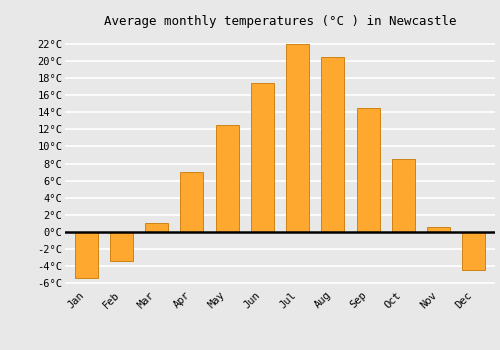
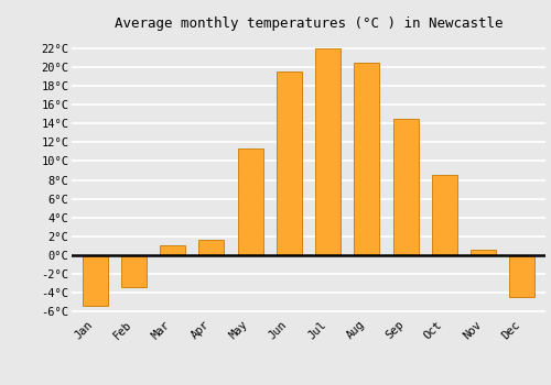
Apr: 7.0°C -> 1.6°C
May: 12.5°C -> 11.4°C
Jun: 17.5°C -> 19.6°C
